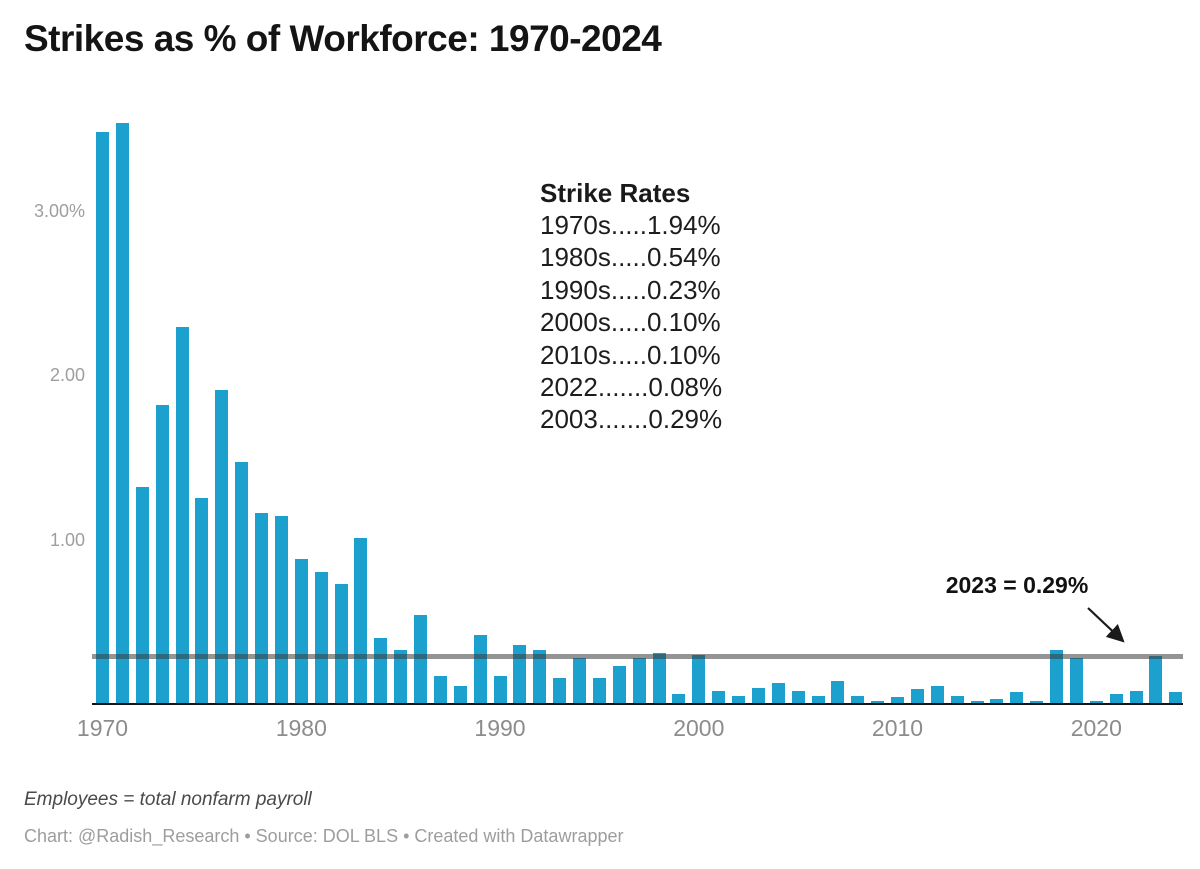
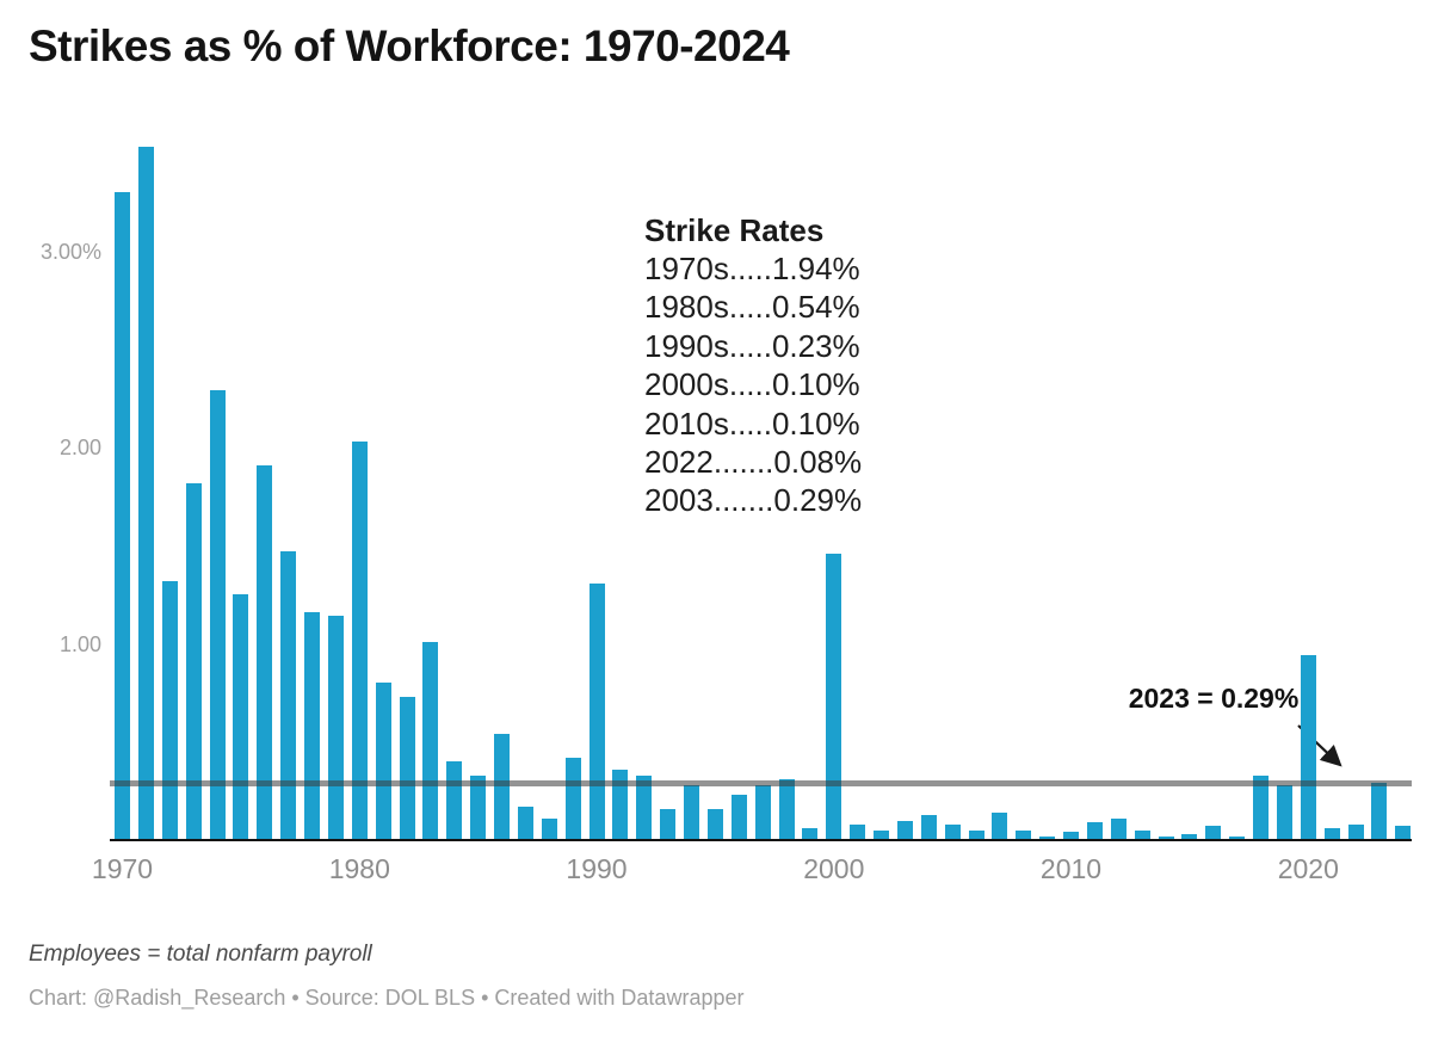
1970: 3.48% -> 3.30%
1980: 0.88% -> 2.03%
1990: 0.17% -> 1.31%
2000: 0.30% -> 1.46%
2020: 0.02% -> 0.94%
